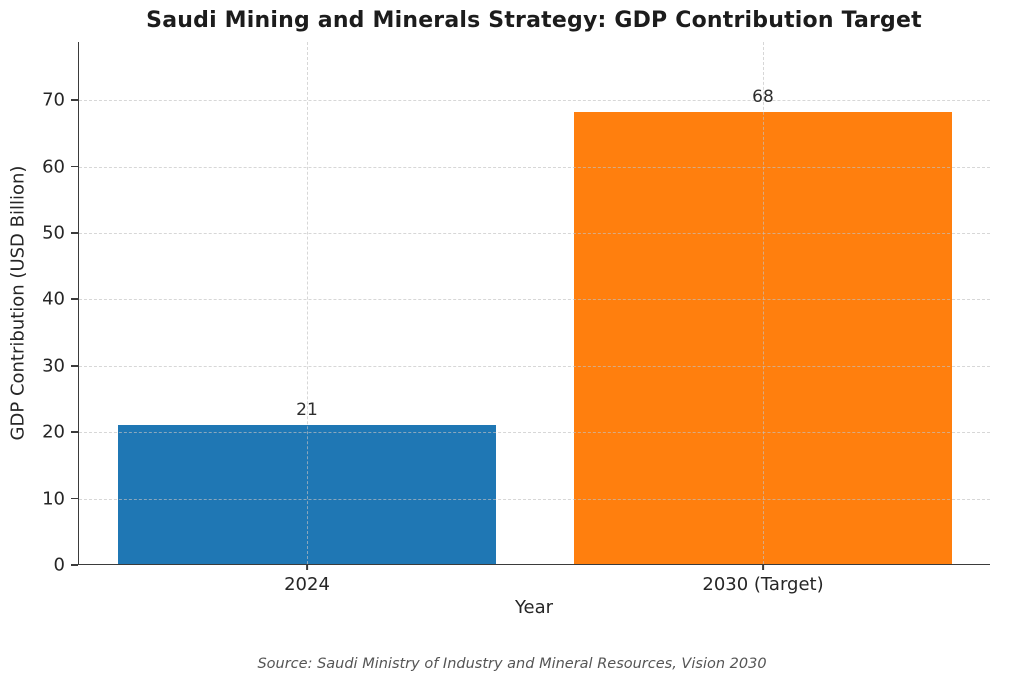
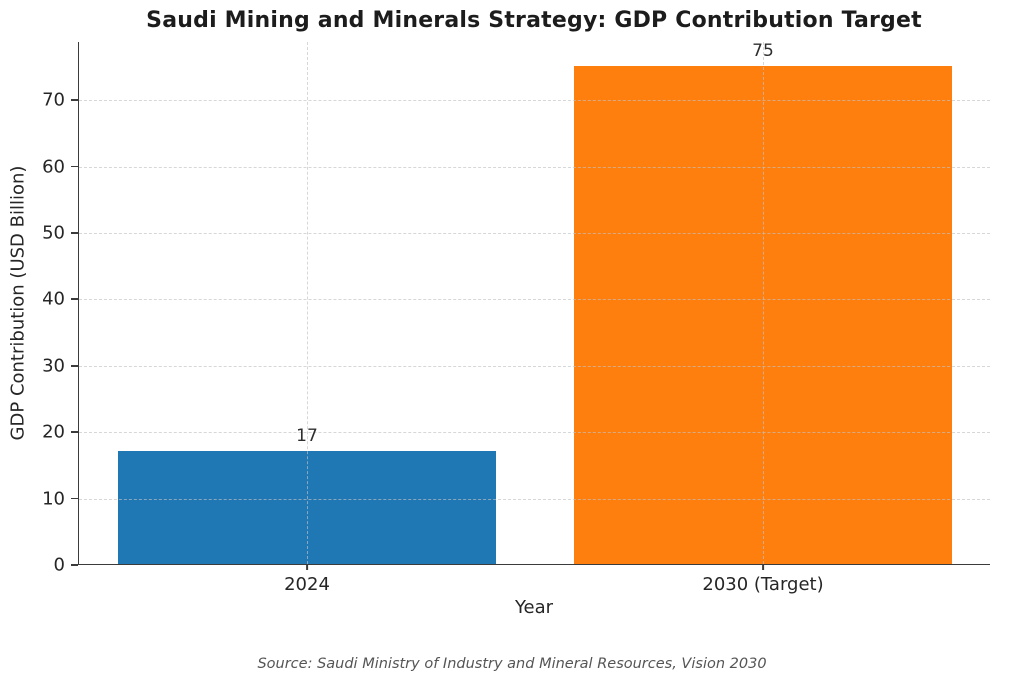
2024: 21 -> 17
2030 (Target): 68 -> 75
